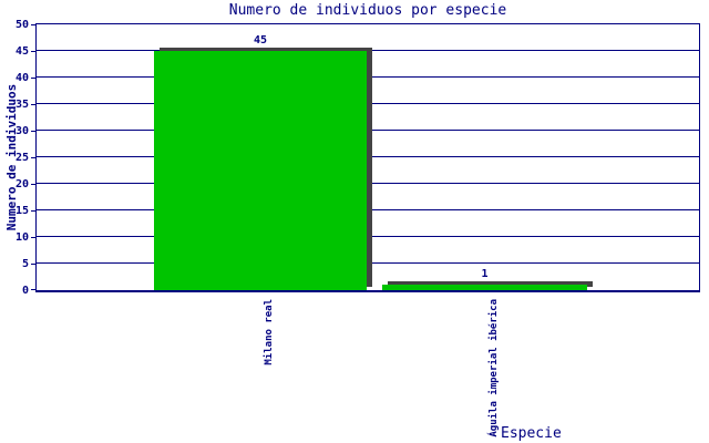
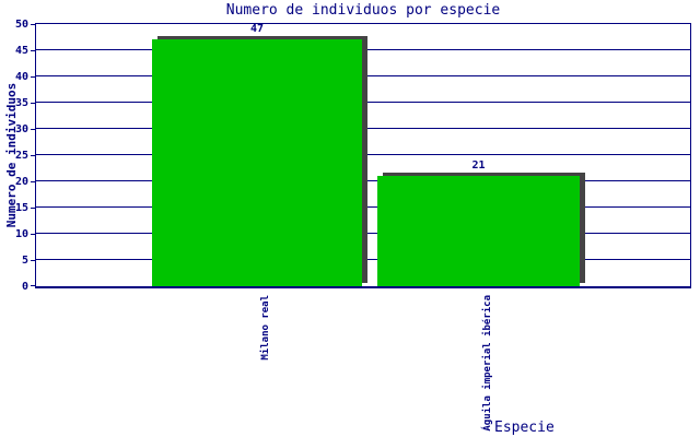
Milano real: 45 -> 47
Águila imperial ibérica: 1 -> 21
